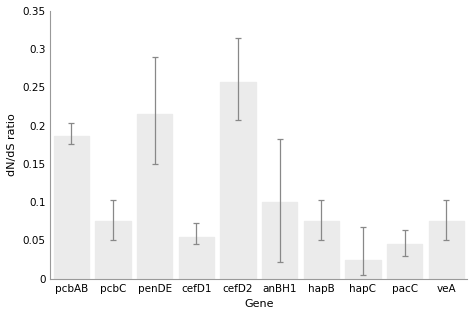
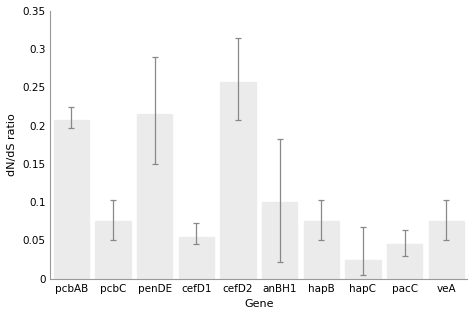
pcbAB: 0.186 -> 0.207
